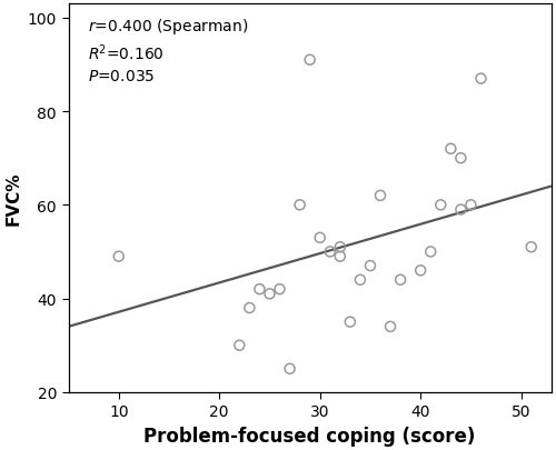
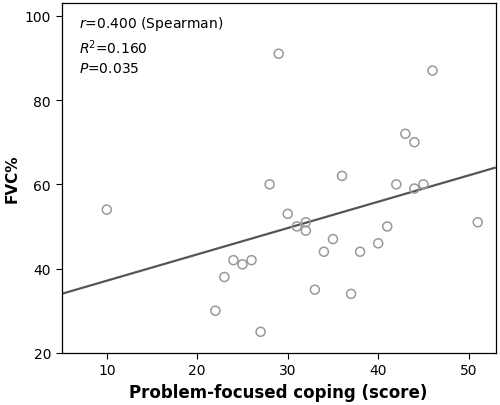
10: 49 -> 54
